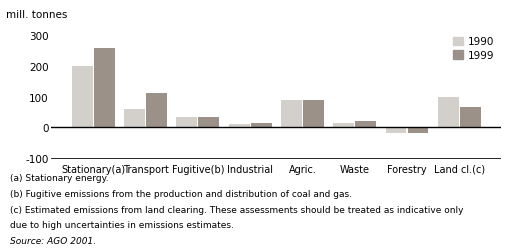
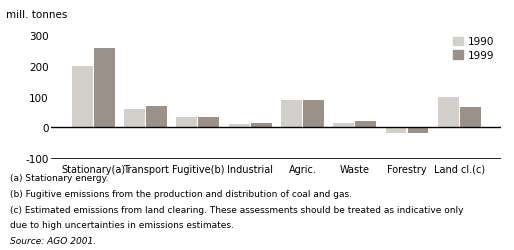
1999/Transport: 110 -> 70
